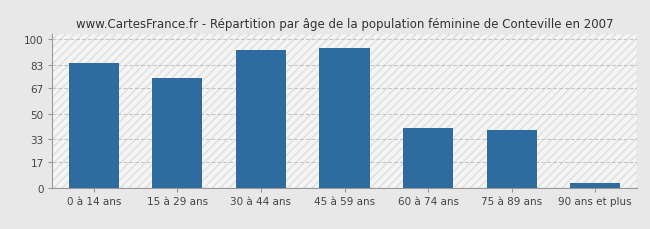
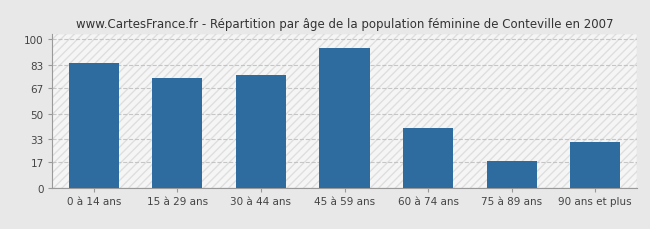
30 à 44 ans: 93 -> 76
75 à 89 ans: 39 -> 18
90 ans et plus: 3 -> 31
